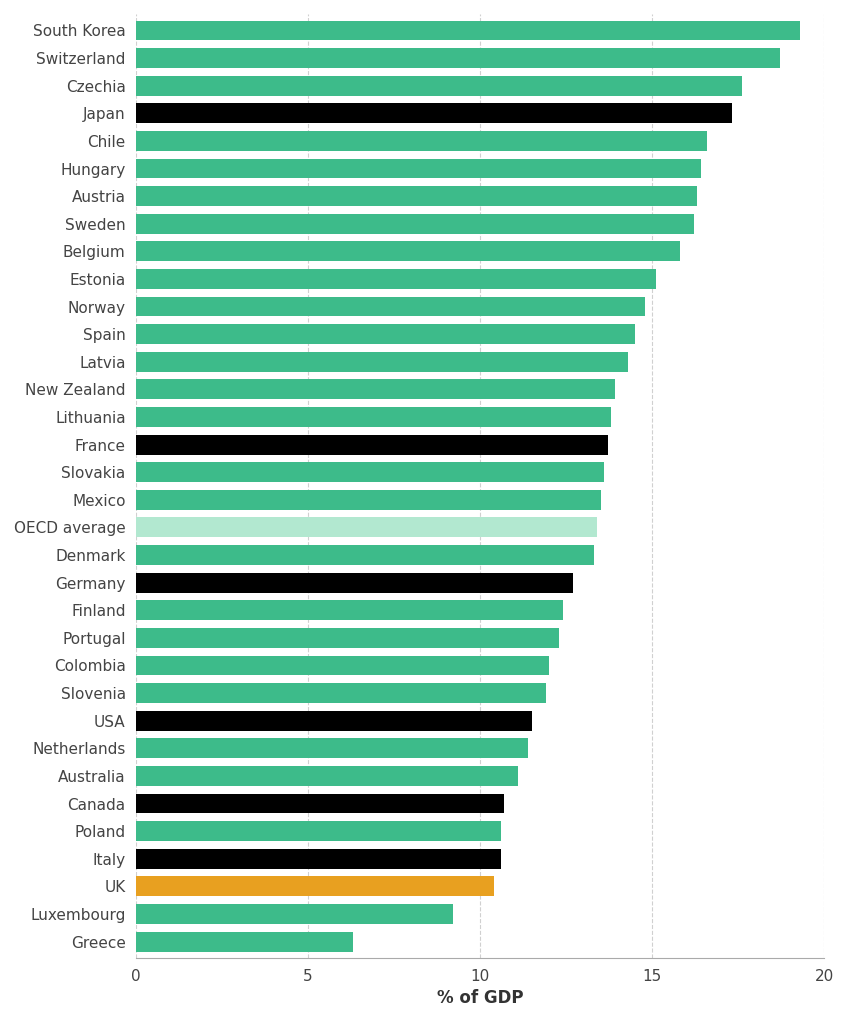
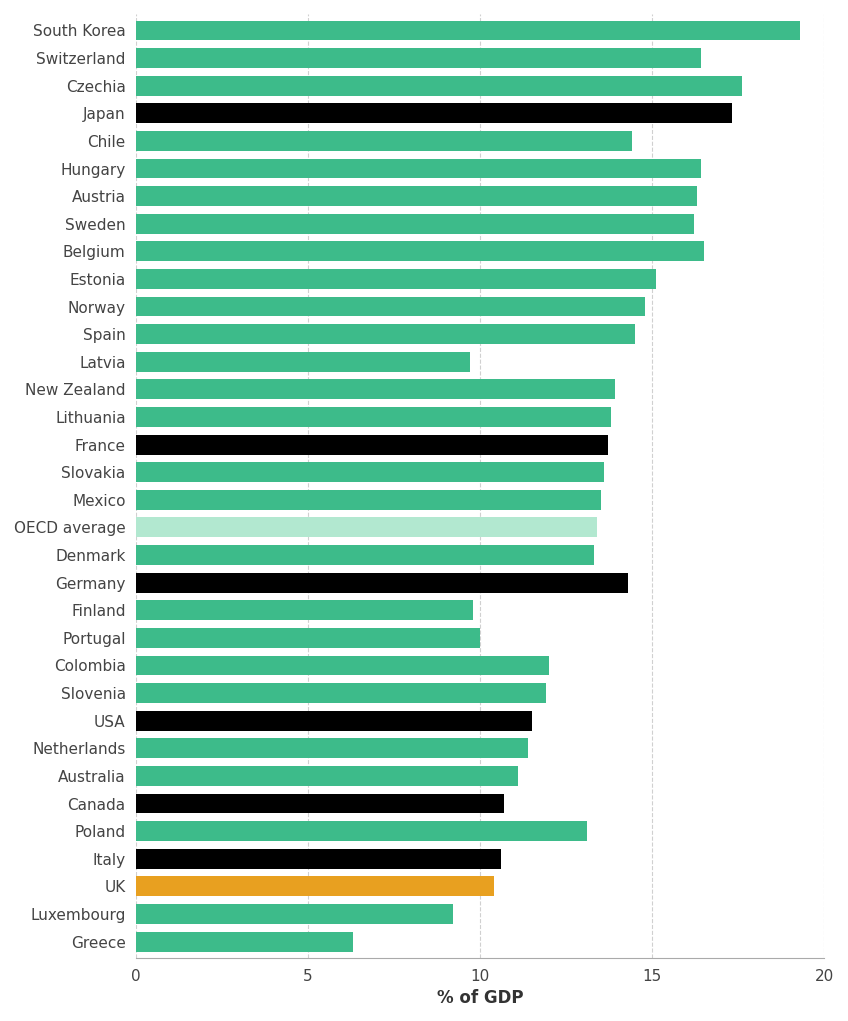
Switzerland: 18.7 -> 16.4
Chile: 16.6 -> 14.4
Belgium: 15.8 -> 16.5
Latvia: 14.3 -> 9.7
Germany: 12.7 -> 14.3
Finland: 12.4 -> 9.8
Portugal: 12.3 -> 10.0
Poland: 10.6 -> 13.1
